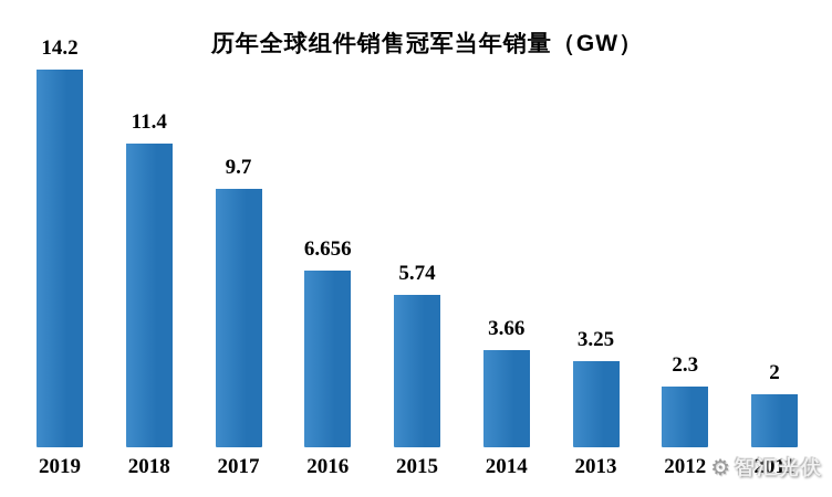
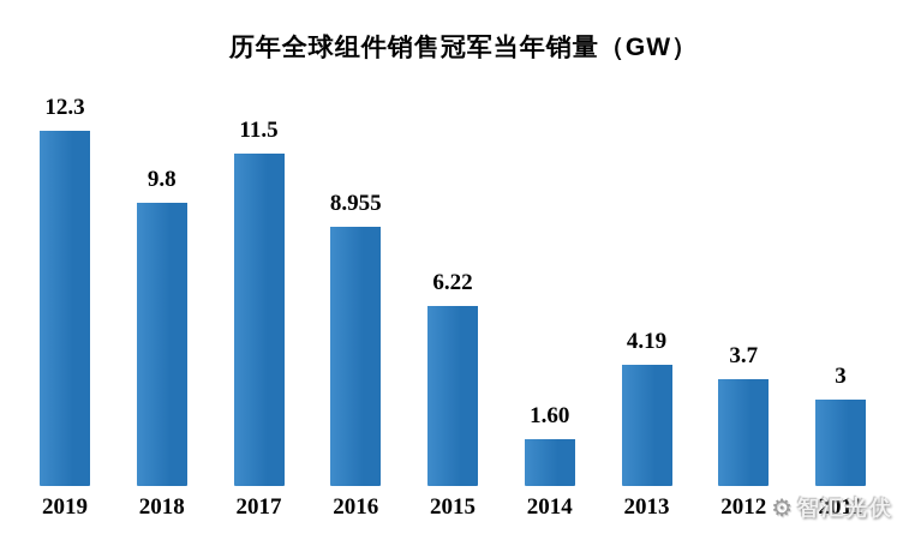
2019: 14.2 -> 12.3
2018: 11.4 -> 9.8
2017: 9.7 -> 11.5
2016: 6.656 -> 8.955
2015: 5.74 -> 6.22
2014: 3.66 -> 1.60
2013: 3.25 -> 4.19
2012: 2.3 -> 3.7
2011: 2 -> 3
